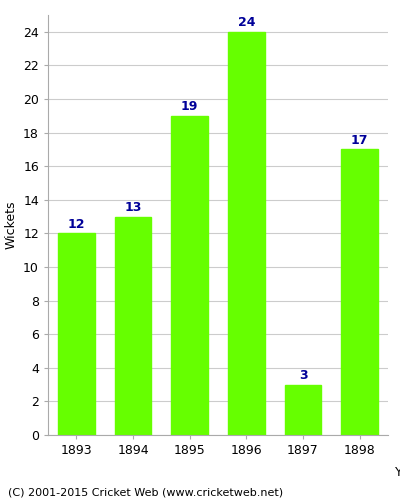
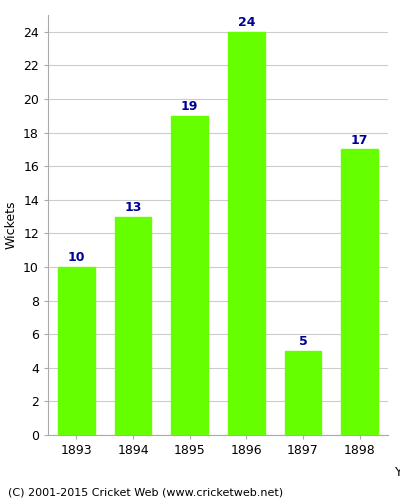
1893: 12 -> 10
1897: 3 -> 5
